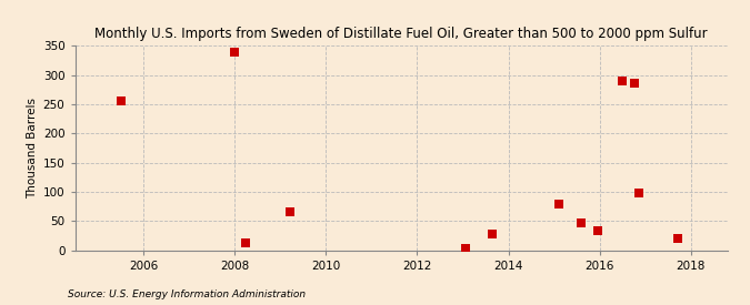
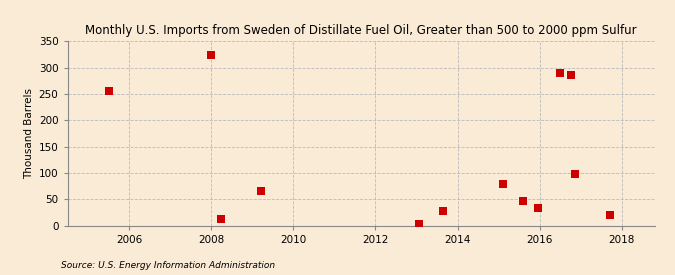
2008: 340 -> 324
